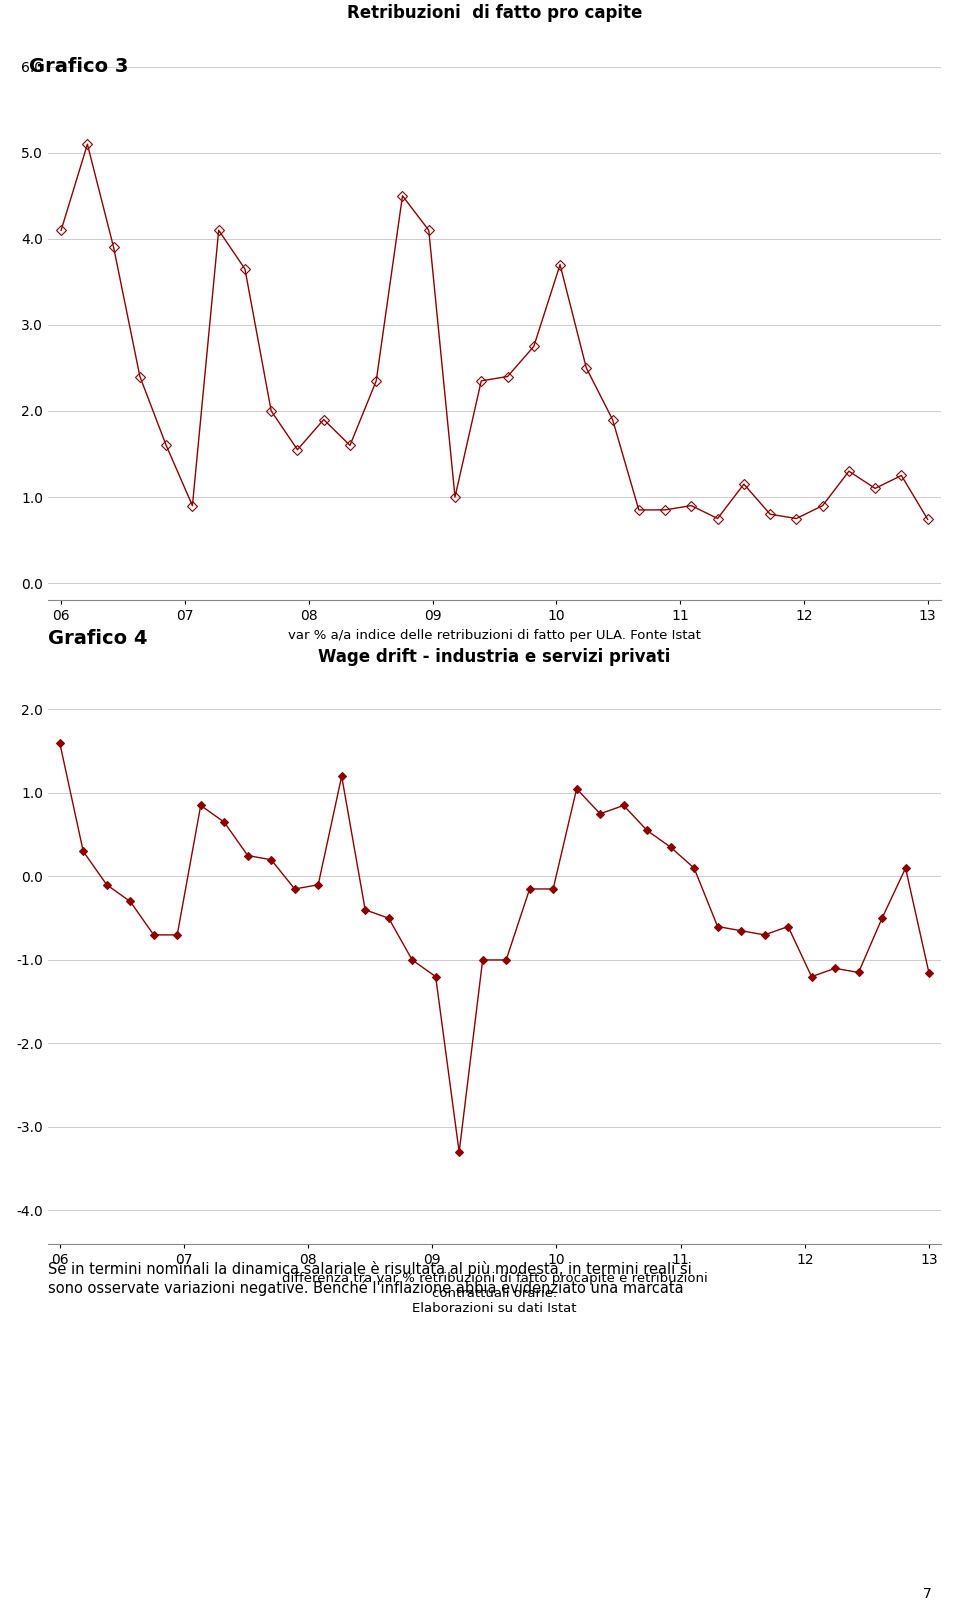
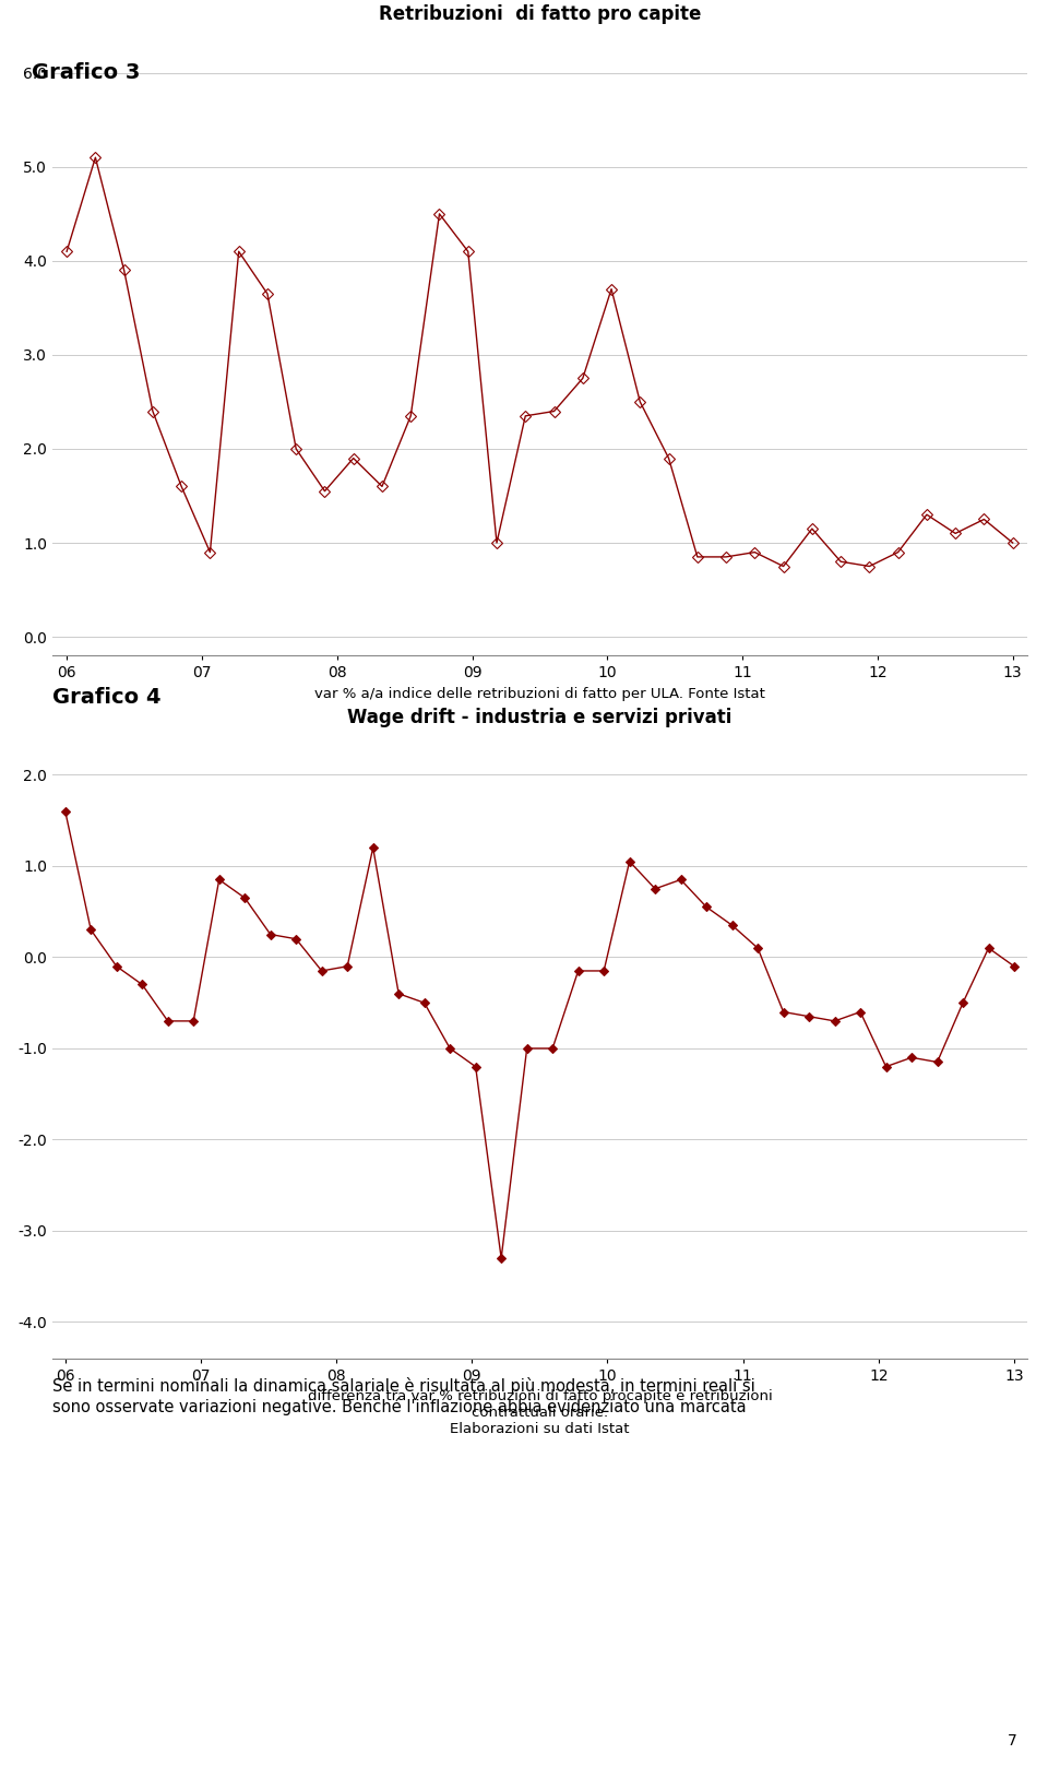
Retribuzioni di fatto pro capite/13: 0.74 -> 1.00
Wage drift - industria e servizi privati/13: -1.16 -> -0.10
